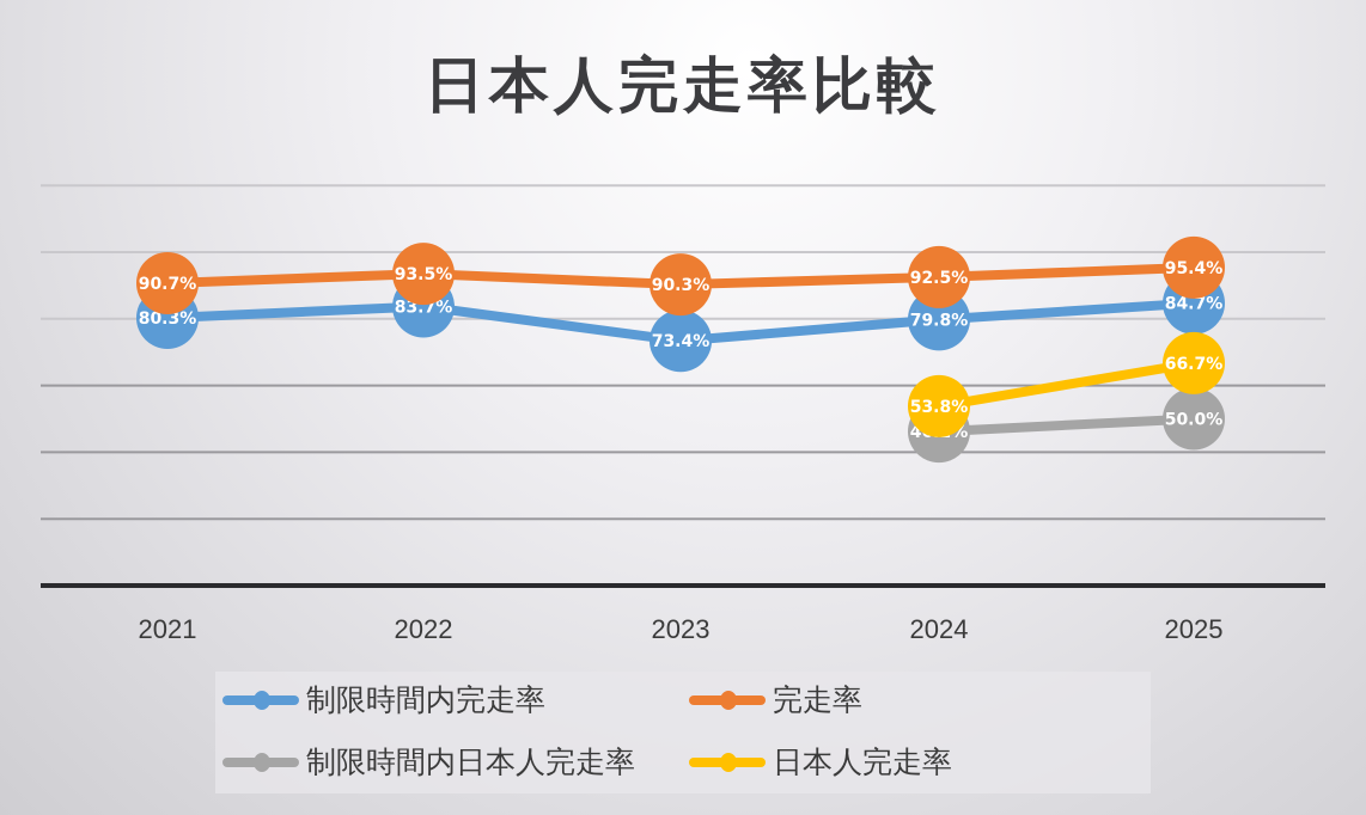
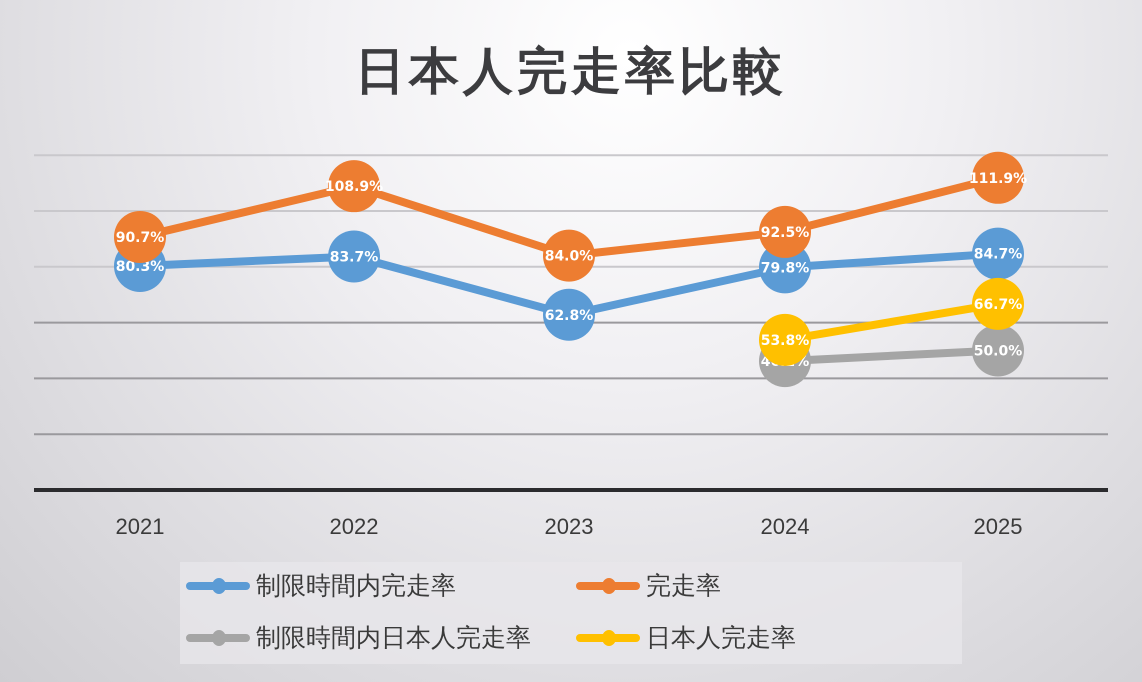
完走率/2022: 93.5% -> 108.9%
制限時間内完走率/2023: 73.4% -> 62.8%
完走率/2023: 90.3% -> 84.0%
完走率/2025: 95.4% -> 111.9%
